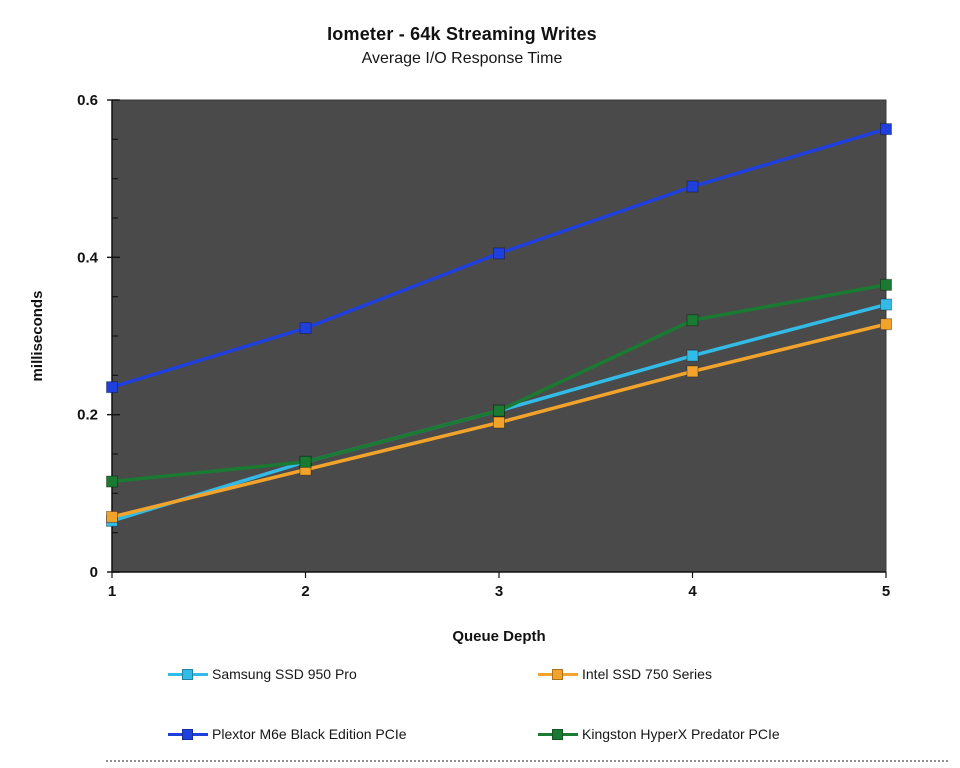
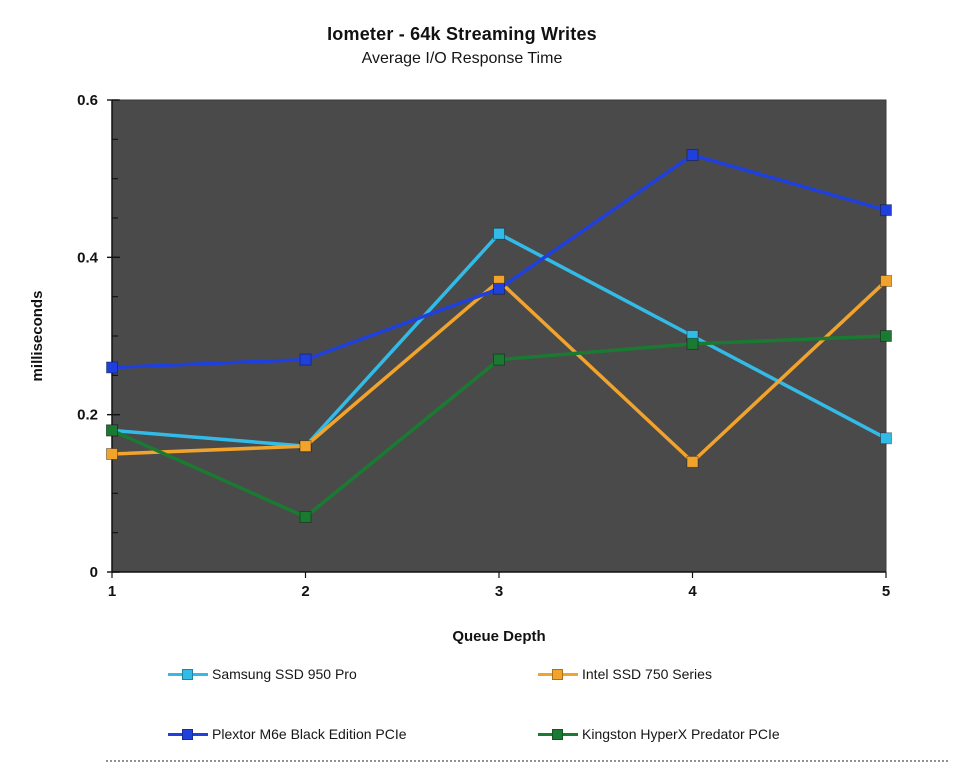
Samsung SSD 950 Pro/1: 0.07 -> 0.18
Intel SSD 750 Series/1: 0.07 -> 0.15
Plextor M6e Black Edition PCIe/1: 0.23 -> 0.26
Kingston HyperX Predator PCIe/1: 0.12 -> 0.18
Samsung SSD 950 Pro/2: 0.14 -> 0.16
Intel SSD 750 Series/2: 0.13 -> 0.16
Plextor M6e Black Edition PCIe/2: 0.31 -> 0.27
Kingston HyperX Predator PCIe/2: 0.14 -> 0.07
Samsung SSD 950 Pro/3: 0.20 -> 0.43
Intel SSD 750 Series/3: 0.19 -> 0.37
Plextor M6e Black Edition PCIe/3: 0.41 -> 0.36
Kingston HyperX Predator PCIe/3: 0.20 -> 0.27
Samsung SSD 950 Pro/4: 0.28 -> 0.30
Intel SSD 750 Series/4: 0.26 -> 0.14
Plextor M6e Black Edition PCIe/4: 0.49 -> 0.53
Kingston HyperX Predator PCIe/4: 0.32 -> 0.29
Samsung SSD 950 Pro/5: 0.34 -> 0.17
Intel SSD 750 Series/5: 0.32 -> 0.37
Plextor M6e Black Edition PCIe/5: 0.56 -> 0.46
Kingston HyperX Predator PCIe/5: 0.36 -> 0.30
